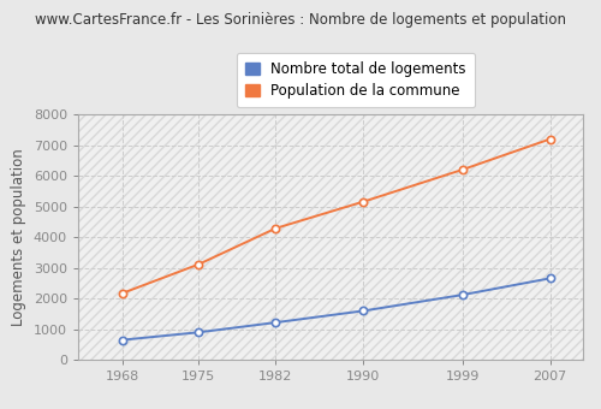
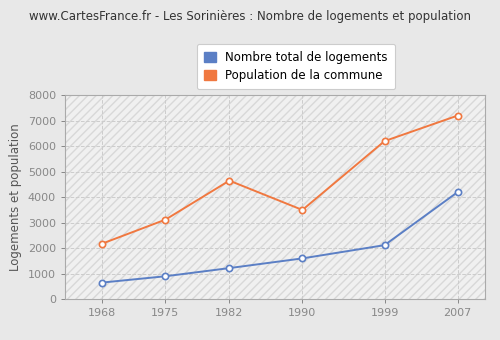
Population de la commune/1982: 4290 -> 4650
Population de la commune/1990: 5160 -> 3500
Nombre total de logements/2007: 2660 -> 4200
